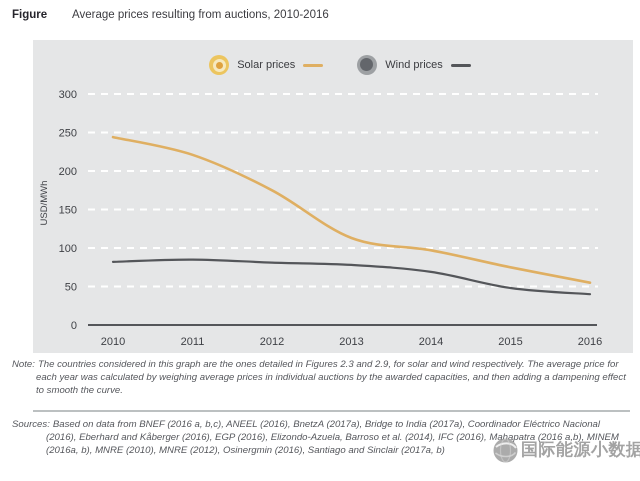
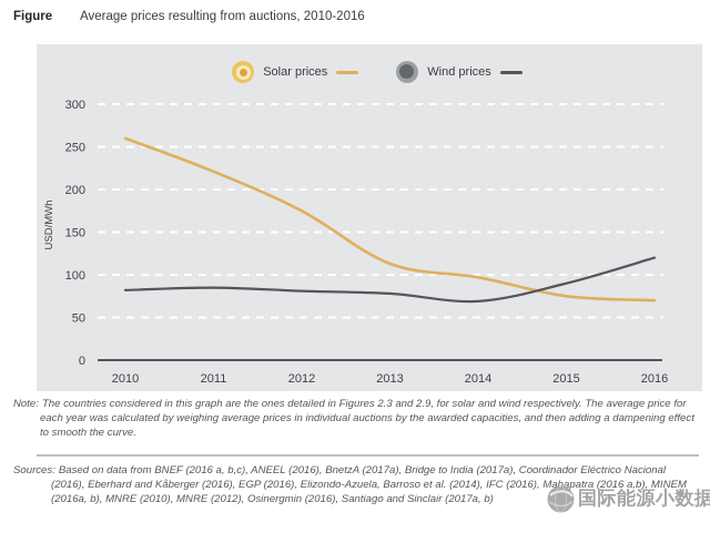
Solar prices/2010: 240 -> 260
Wind prices/2015: 50 -> 90
Solar prices/2016: 60 -> 70
Wind prices/2016: 40 -> 120
